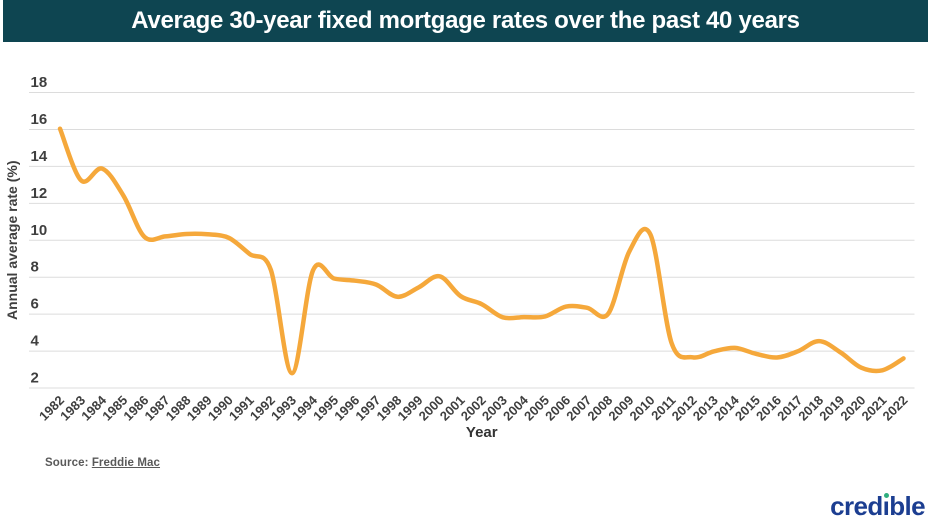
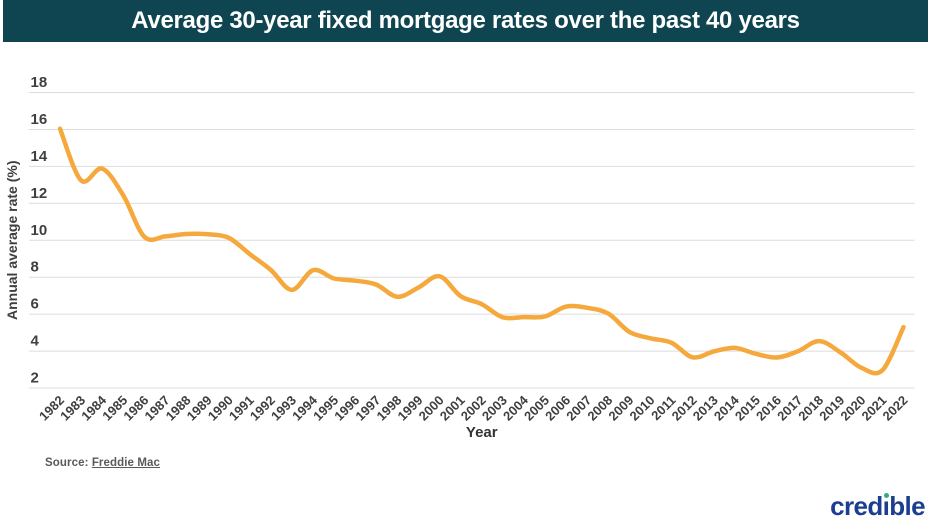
1993: 2.8 -> 7.3
2009: 9.4 -> 5.0
2010: 10.3 -> 4.7
2022: 3.6 -> 5.3
